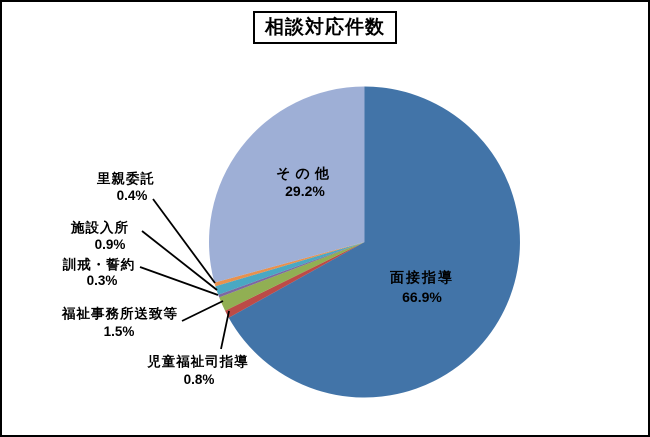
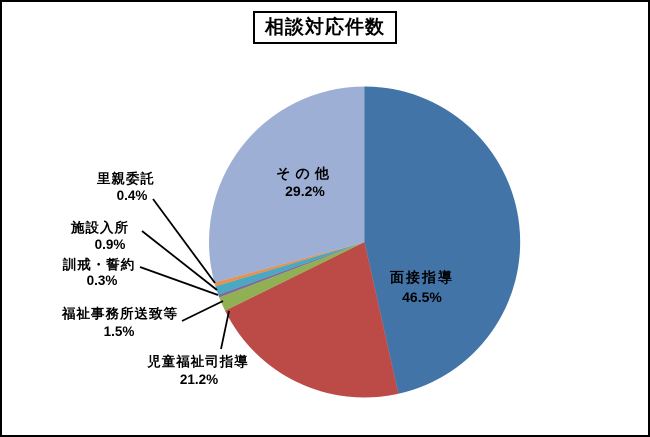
面接指導: 66.9% -> 46.5%
児童福祉司指導: 0.8% -> 21.2%
